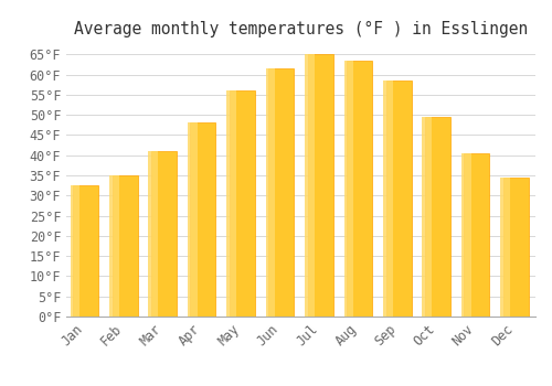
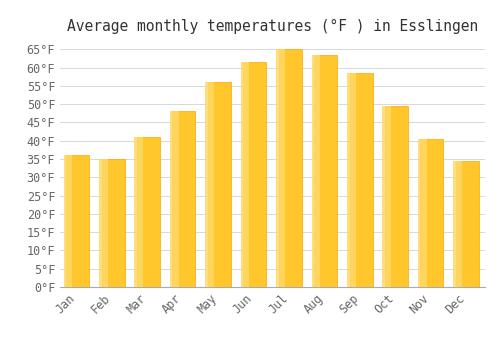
Jan: 32.5°F -> 36.0°F
